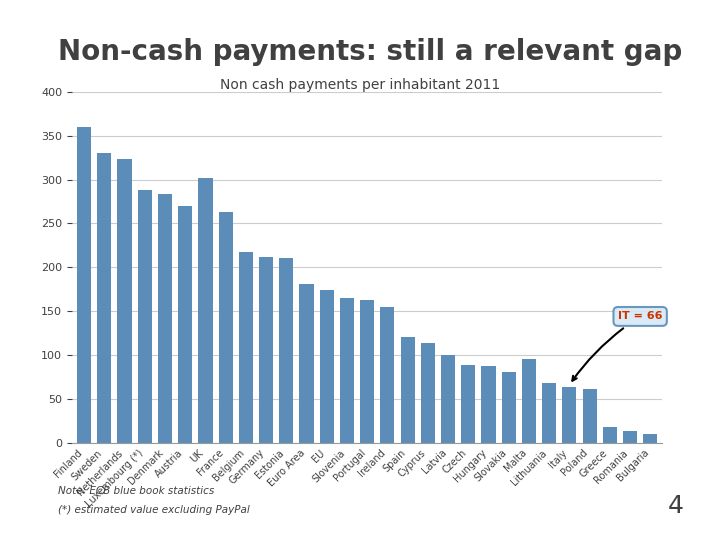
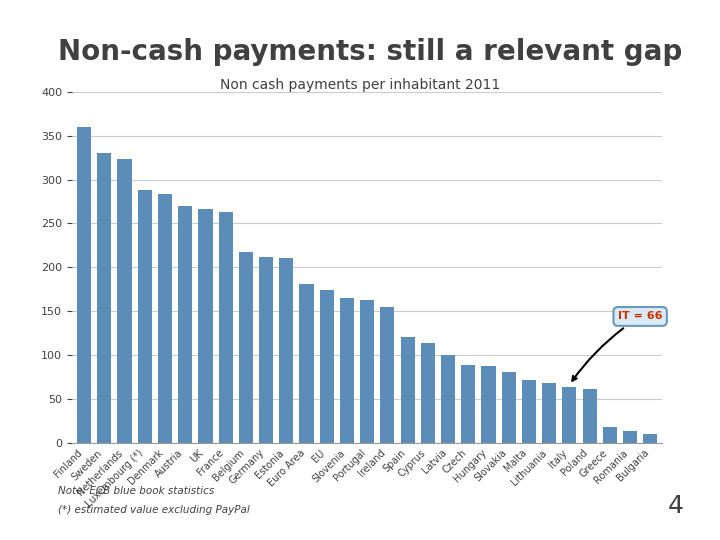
UK: 302 -> 267
Malta: 96 -> 71
